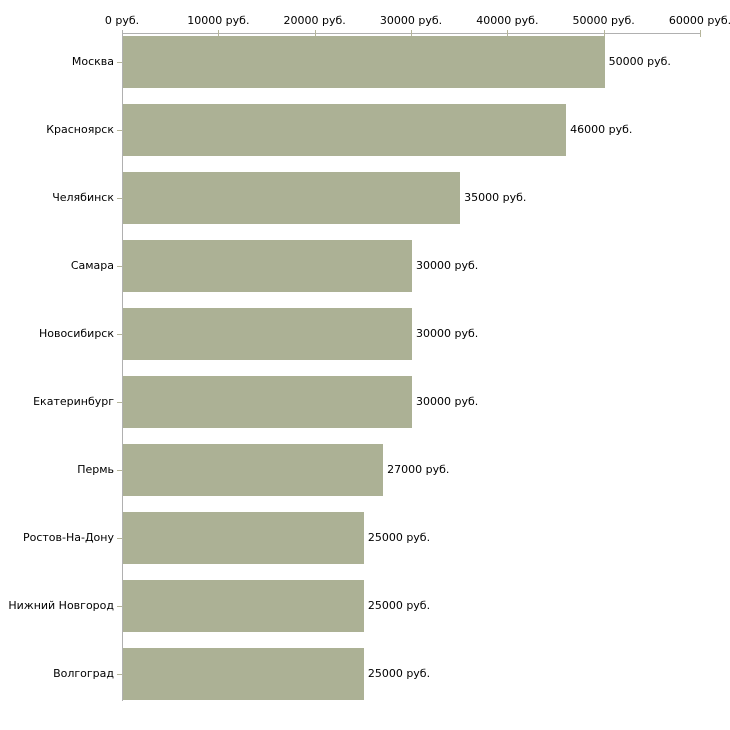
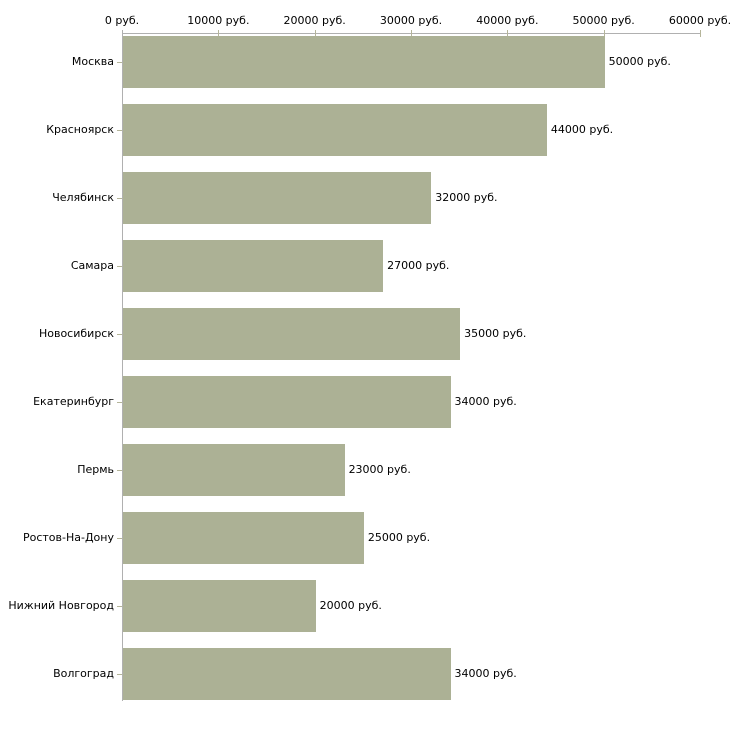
Красноярск: 46000 -> 44000
Челябинск: 35000 -> 32000
Самара: 30000 -> 27000
Новосибирск: 30000 -> 35000
Екатеринбург: 30000 -> 34000
Пермь: 27000 -> 23000
Нижний Новгород: 25000 -> 20000
Волгоград: 25000 -> 34000
